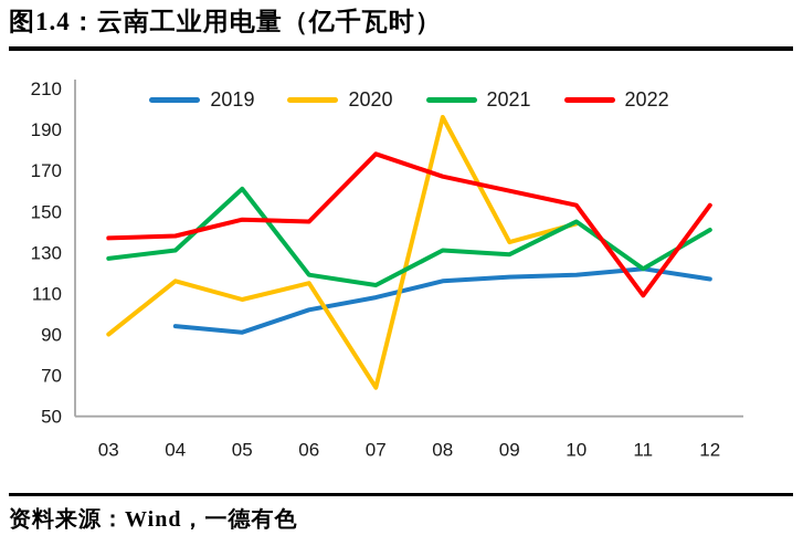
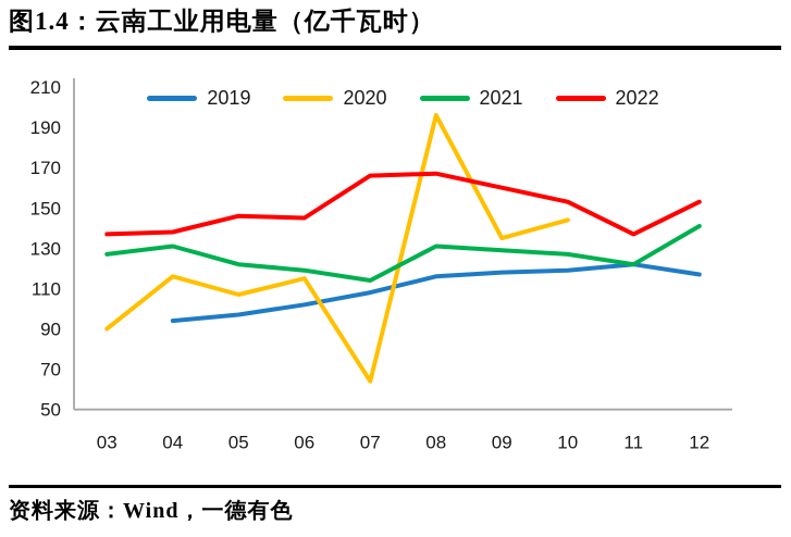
2019/05: 91 -> 97
2021/05: 161 -> 122
2022/07: 178 -> 166
2021/10: 145 -> 127
2022/11: 109 -> 137
